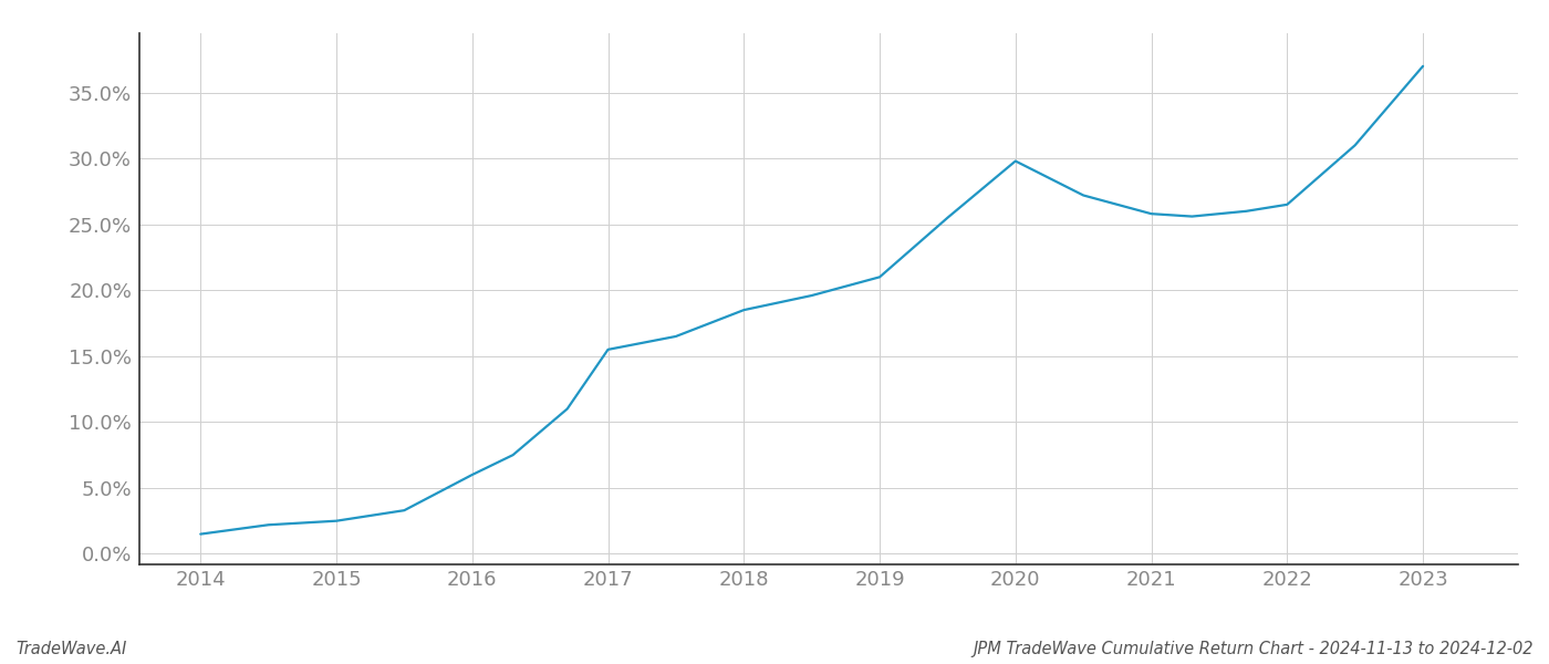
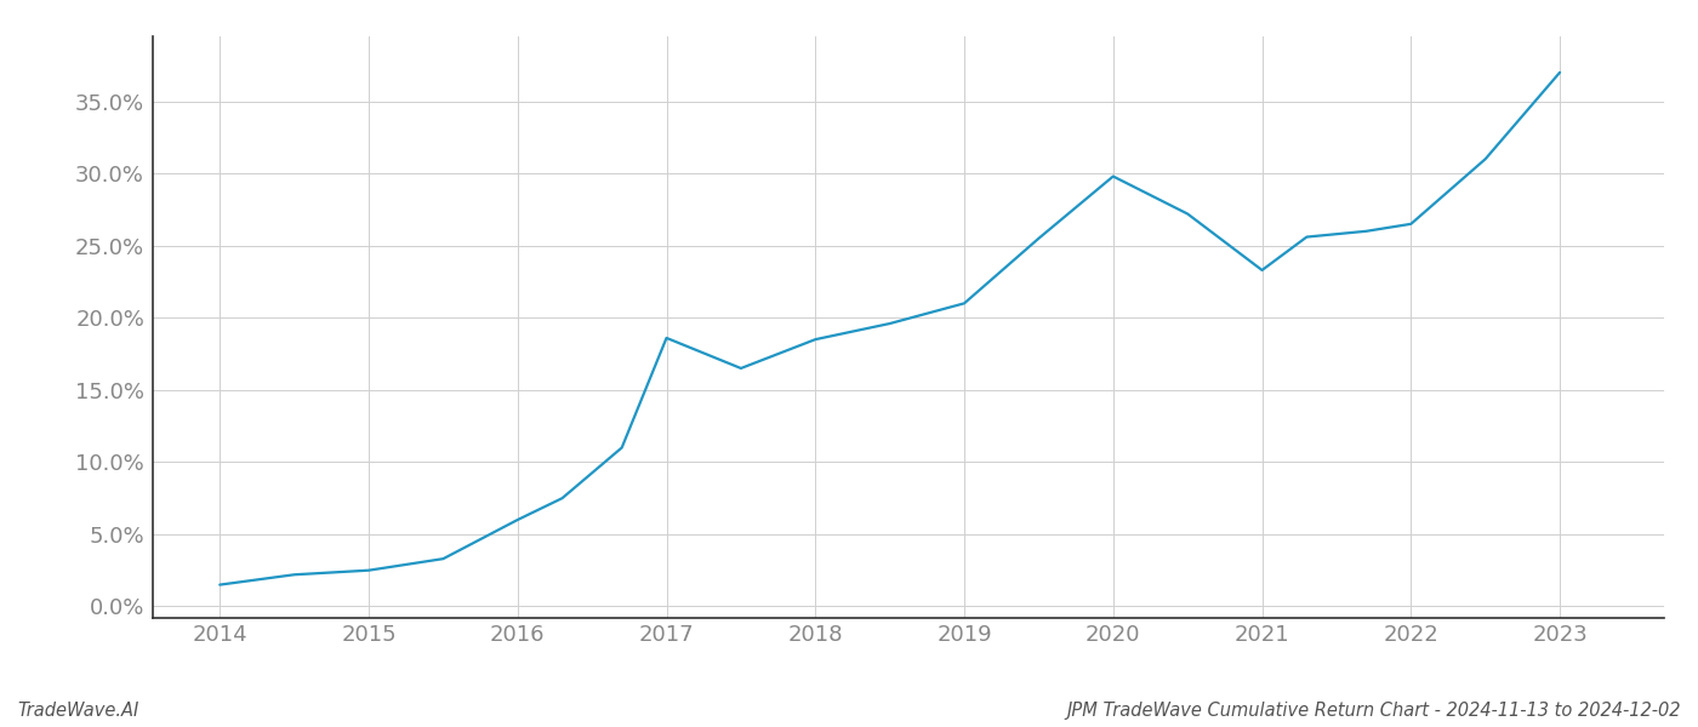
2017: 15.5% -> 18.6%
2021: 25.8% -> 23.3%
